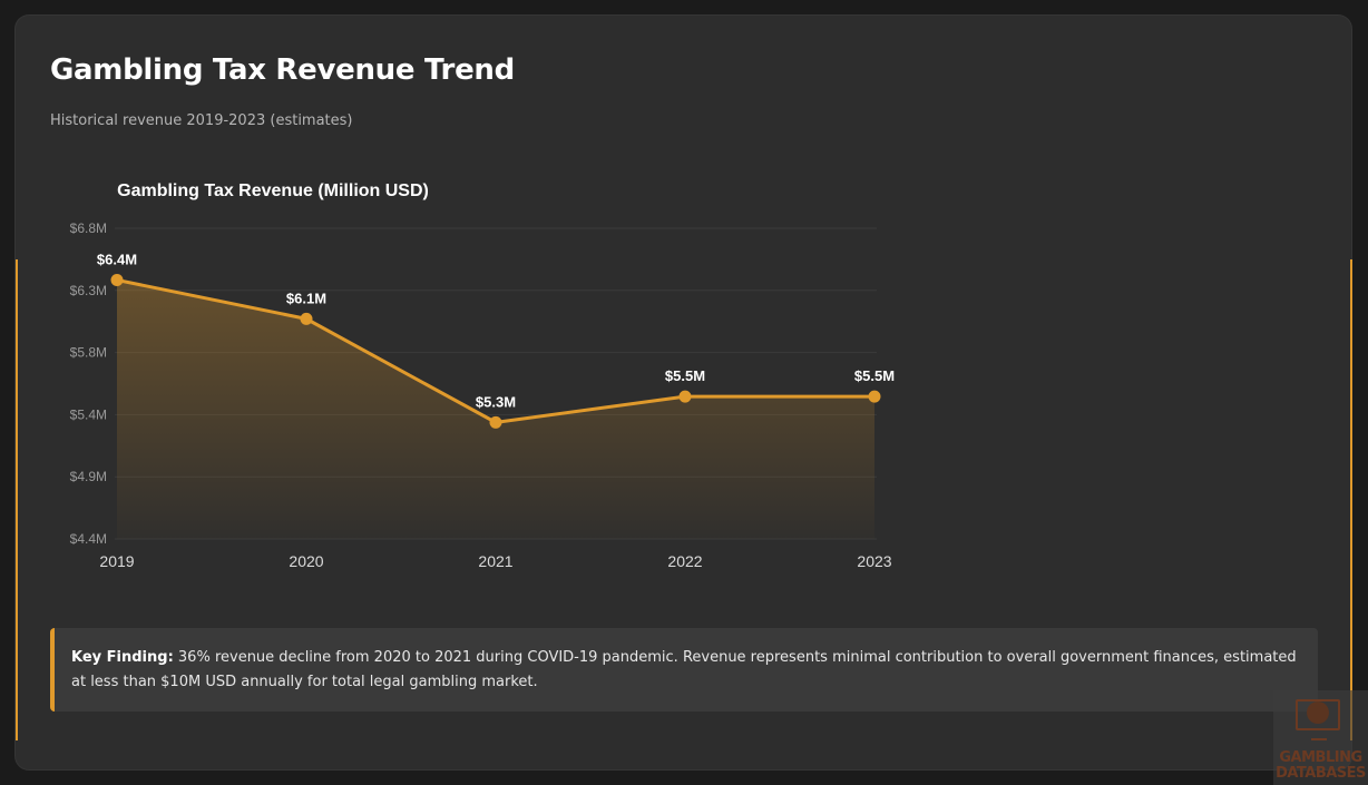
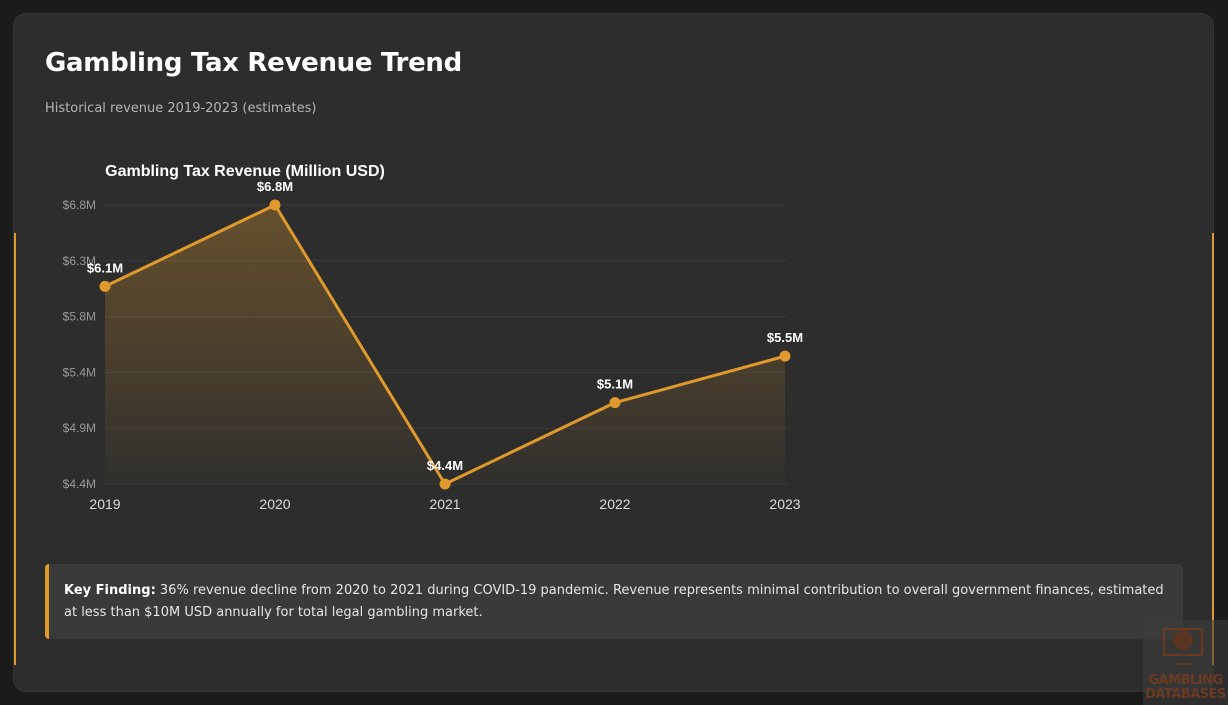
2019: $6.4M -> $6.1M
2020: $6.1M -> $6.8M
2021: $5.3M -> $4.4M
2022: $5.5M -> $5.1M
